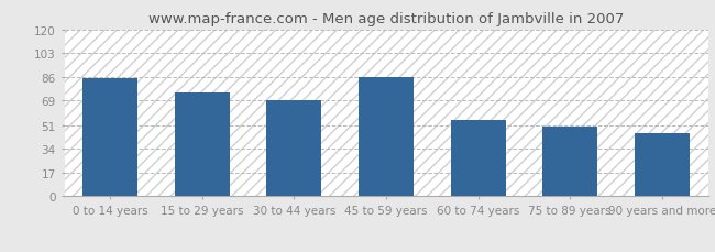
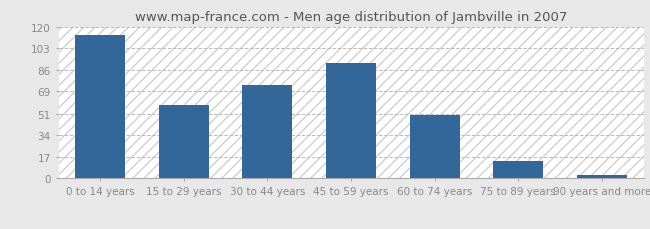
0 to 14 years: 85 -> 113
15 to 29 years: 75 -> 58
30 to 44 years: 69 -> 74
45 to 59 years: 86 -> 91
60 to 74 years: 55 -> 50
75 to 89 years: 50 -> 14
90 years and more: 45 -> 3
